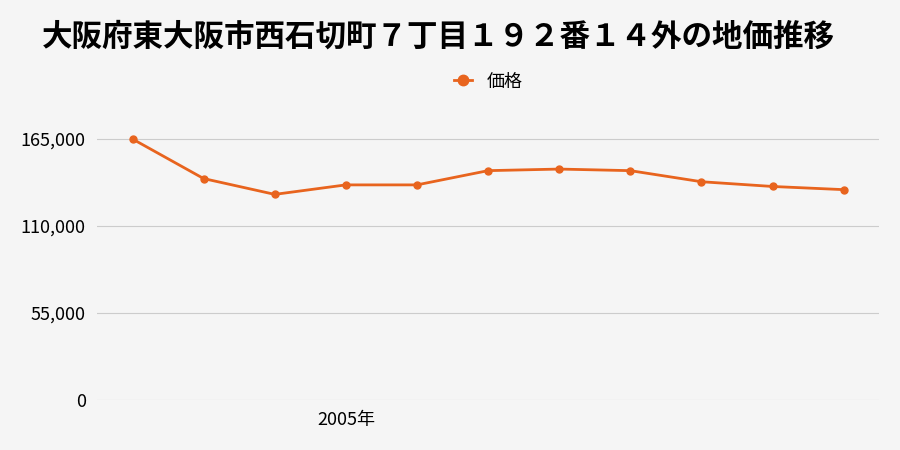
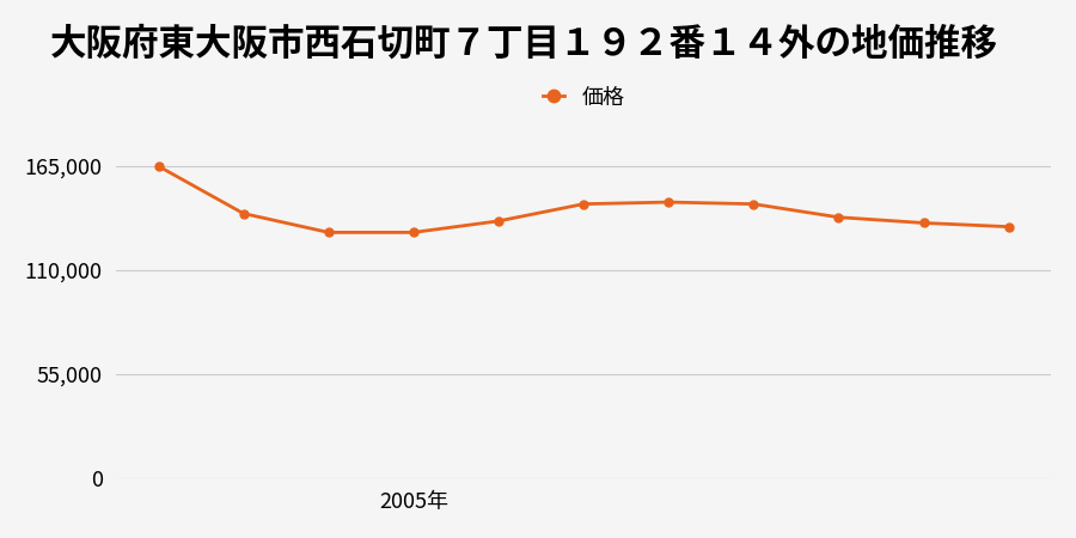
2005年: 136,000 -> 130,000
